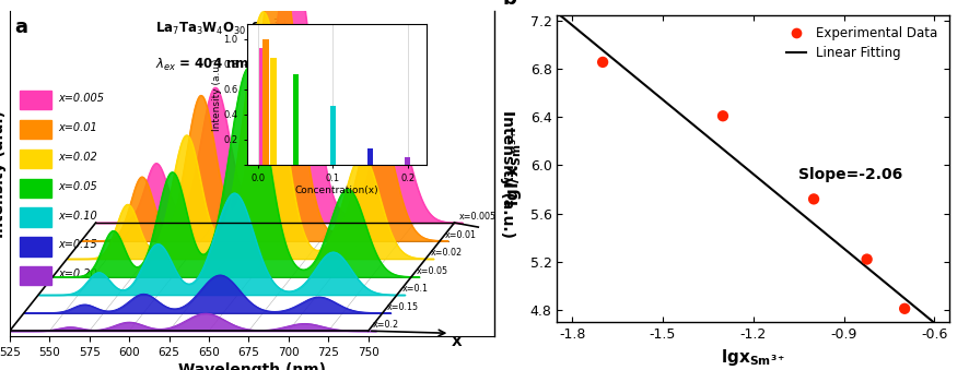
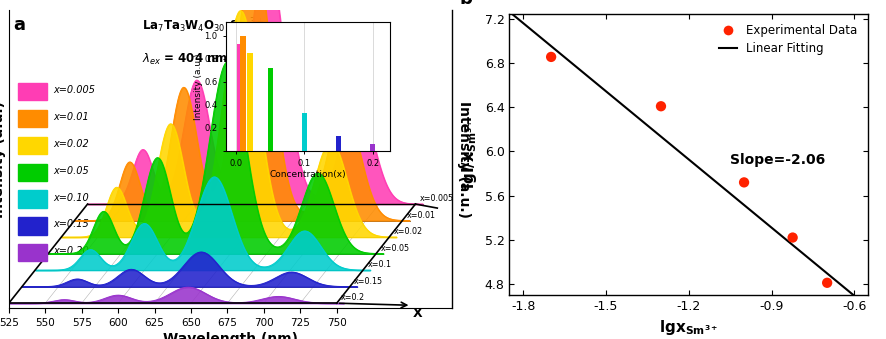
0.1: 0.47 -> 0.33
